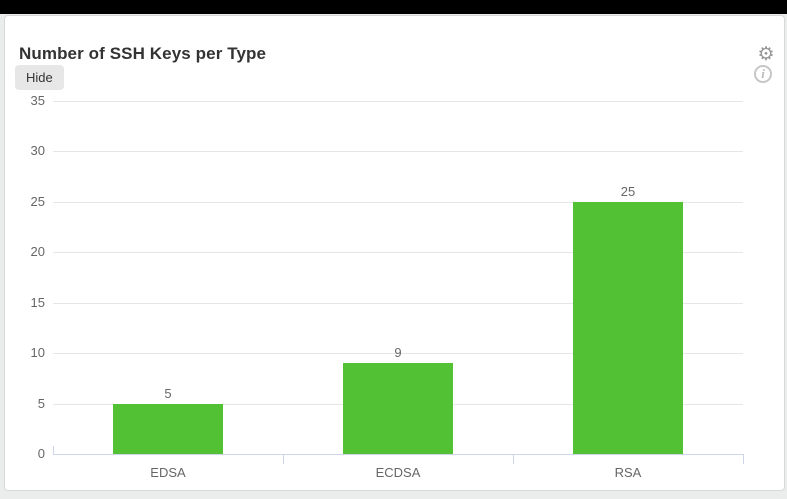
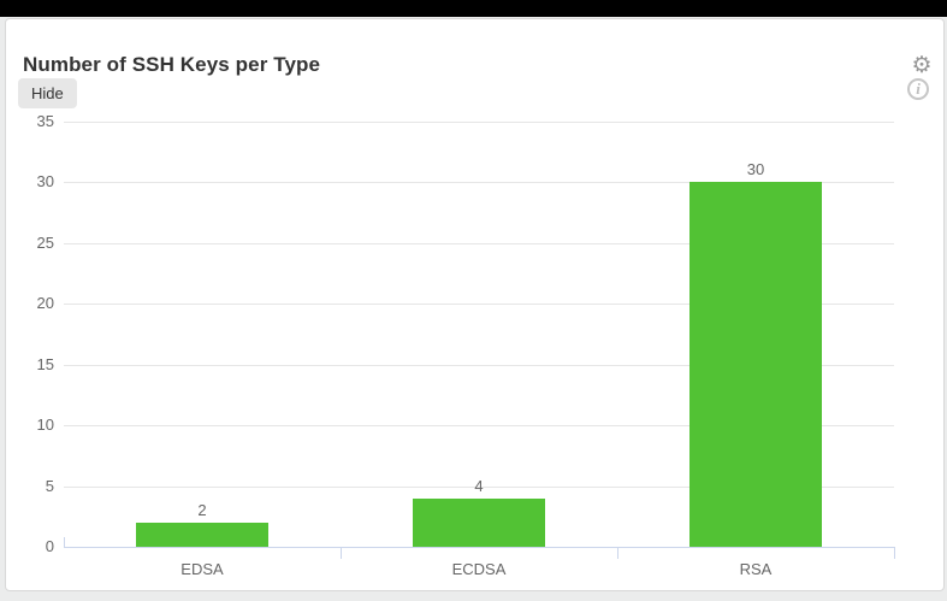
EDSA: 5 -> 2
ECDSA: 9 -> 4
RSA: 25 -> 30
